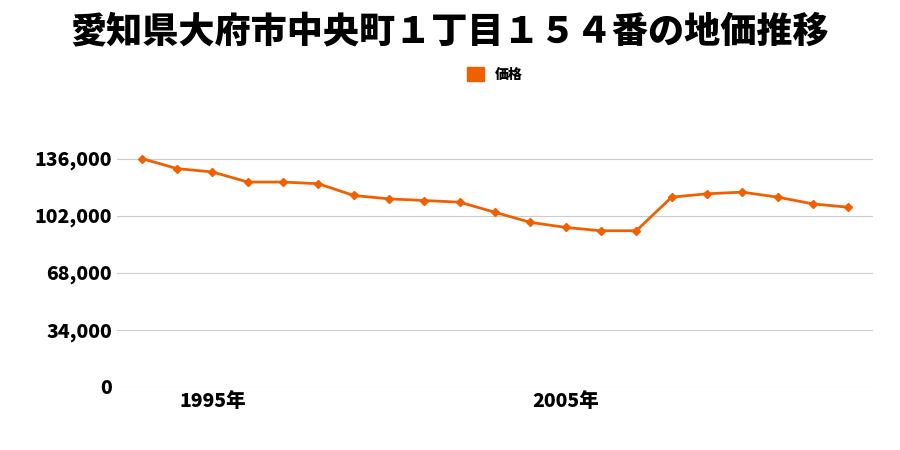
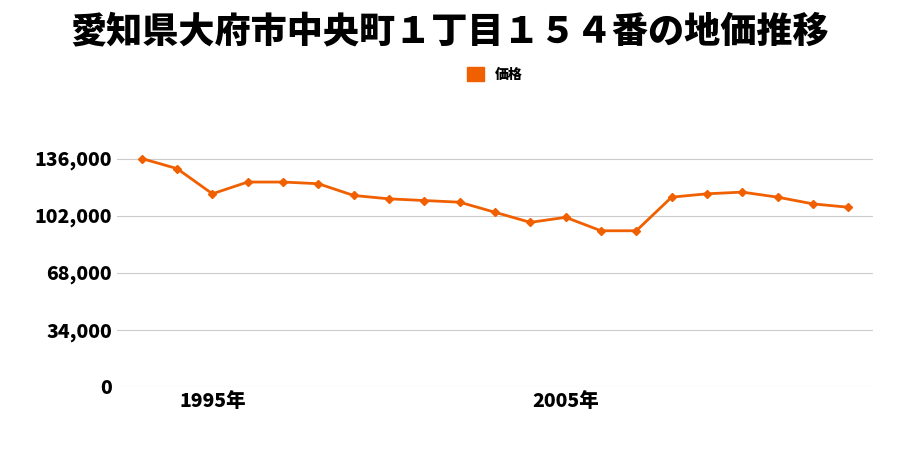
1995年: 128,000 -> 115,000
2005年: 95,000 -> 101,000
